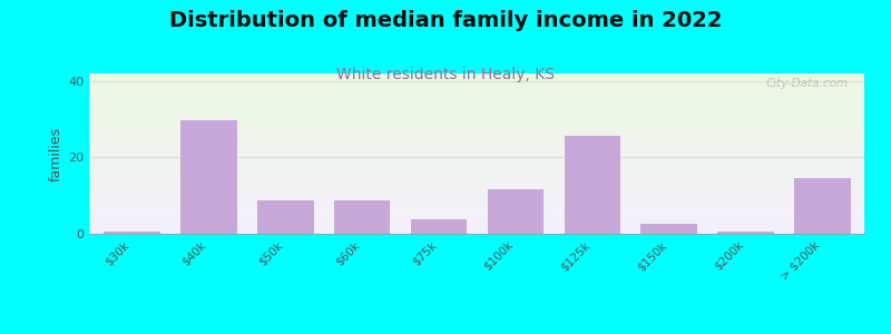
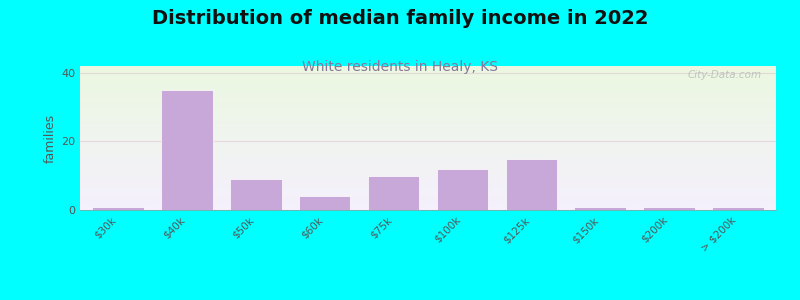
$40k: 30 -> 35
$60k: 9 -> 4
$75k: 4 -> 10
$125k: 26 -> 15
$150k: 3 -> 1
> $200k: 15 -> 1
